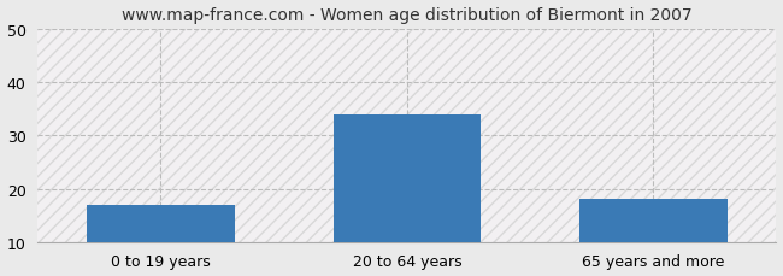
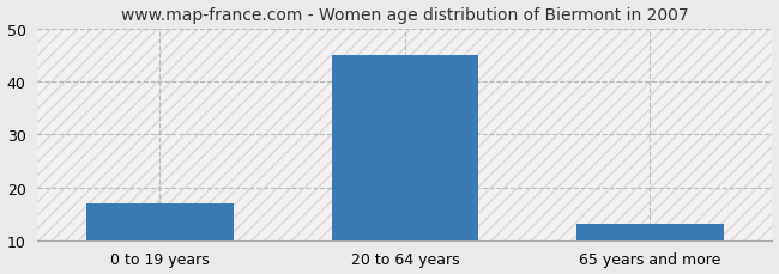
20 to 64 years: 34 -> 45
65 years and more: 18 -> 13
